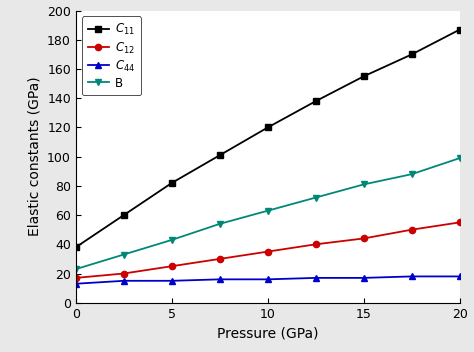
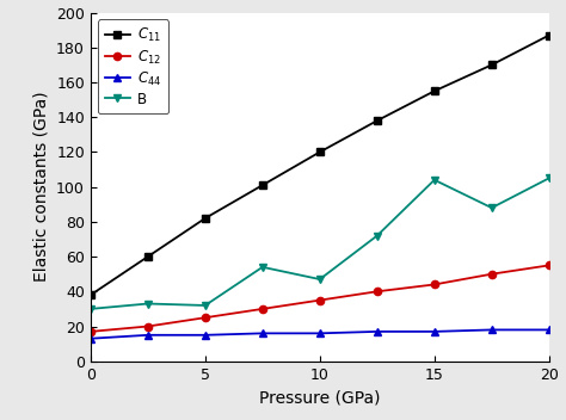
B/0: 23 -> 30
B/5: 43 -> 32
B/10: 63 -> 47
B/15: 81 -> 104
B/20: 99 -> 105
